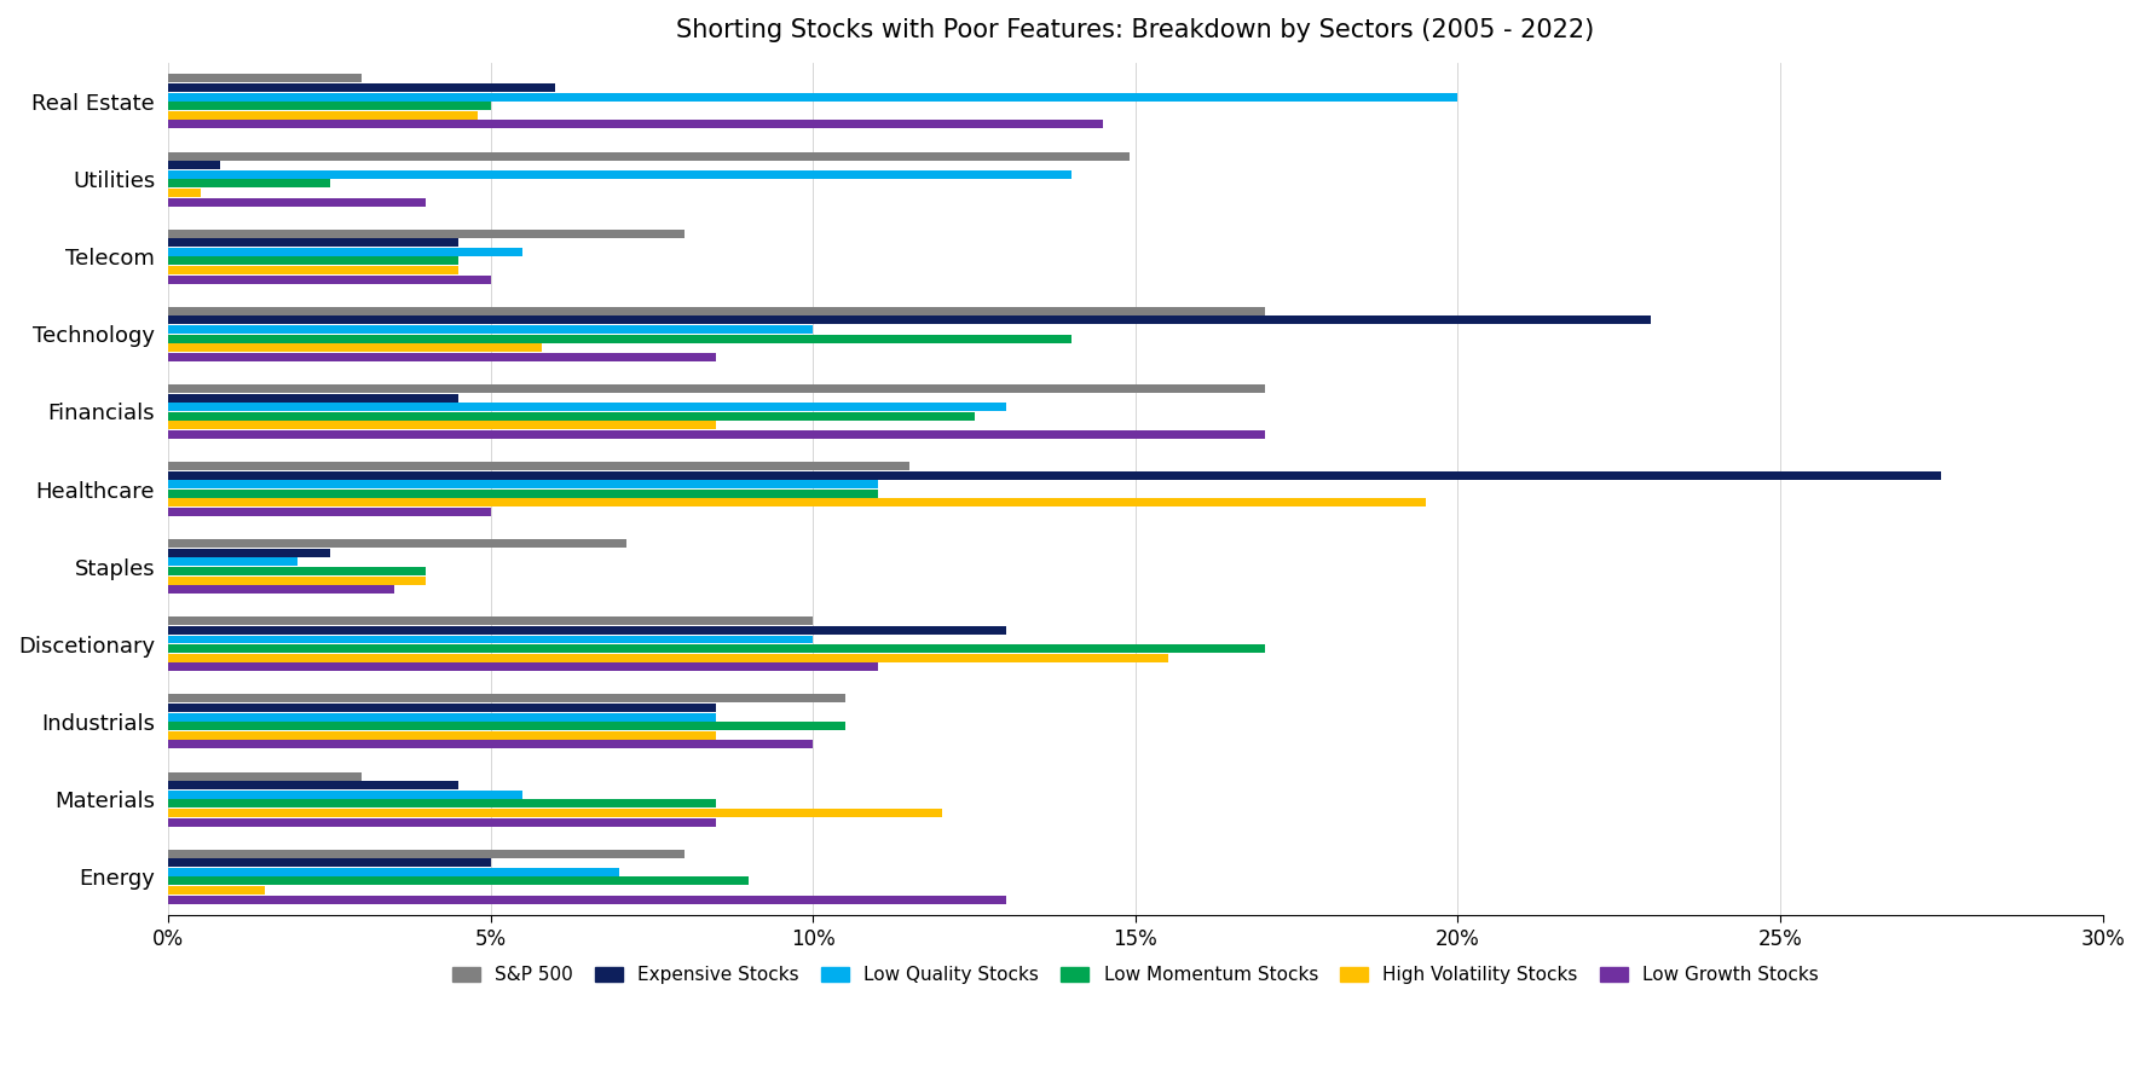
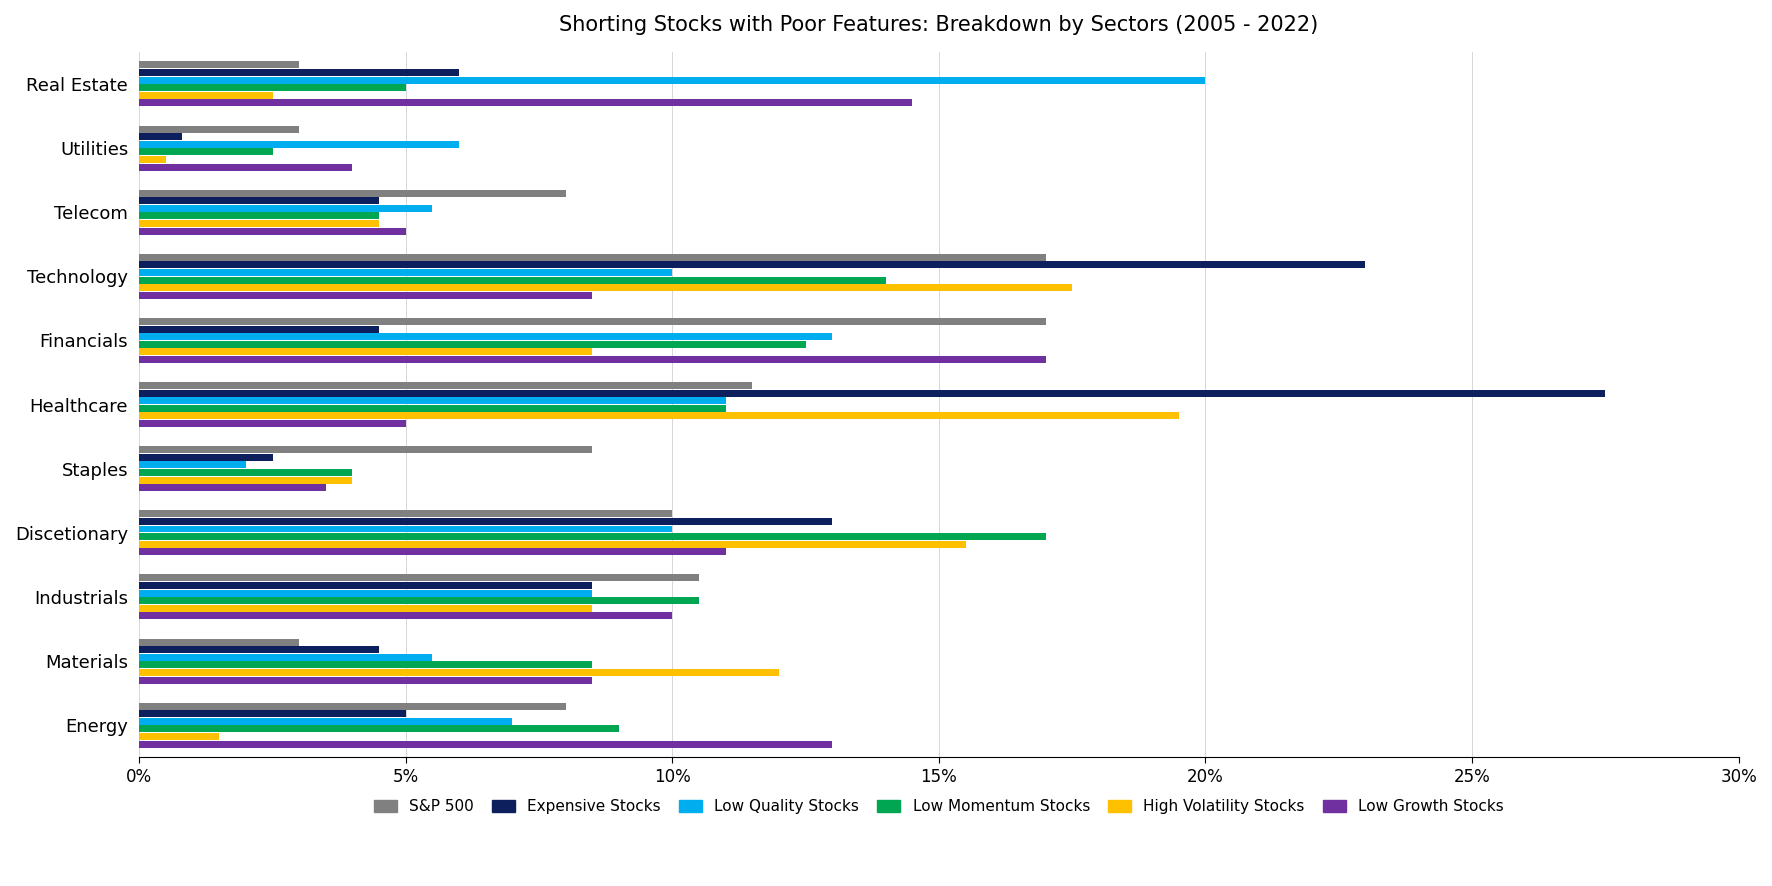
High Volatility Stocks/Real Estate: 4.8% -> 2.5%
S&P 500/Utilities: 14.9% -> 3.0%
Low Quality Stocks/Utilities: 14.0% -> 6.0%
High Volatility Stocks/Technology: 5.8% -> 17.5%
S&P 500/Staples: 7.1% -> 8.5%
